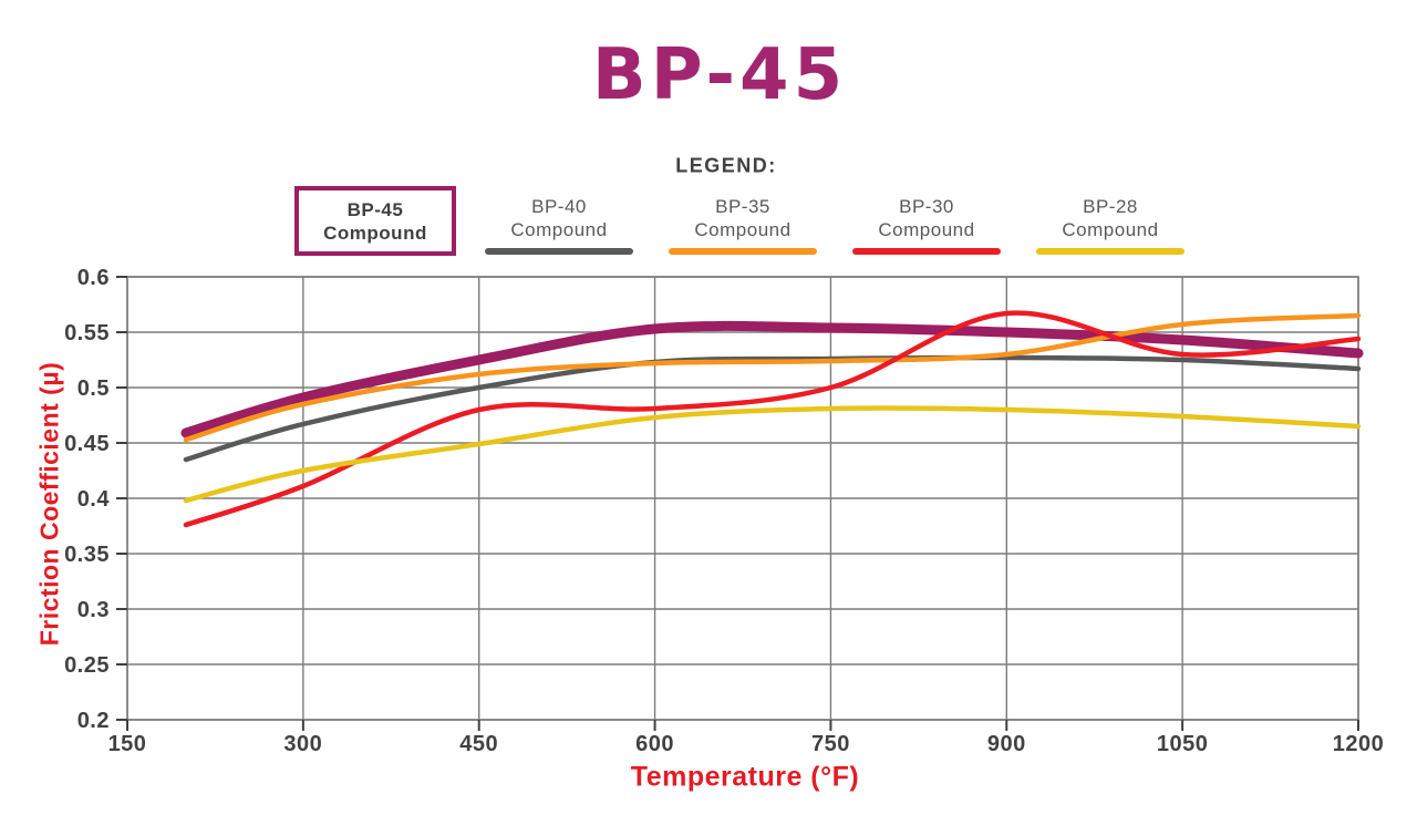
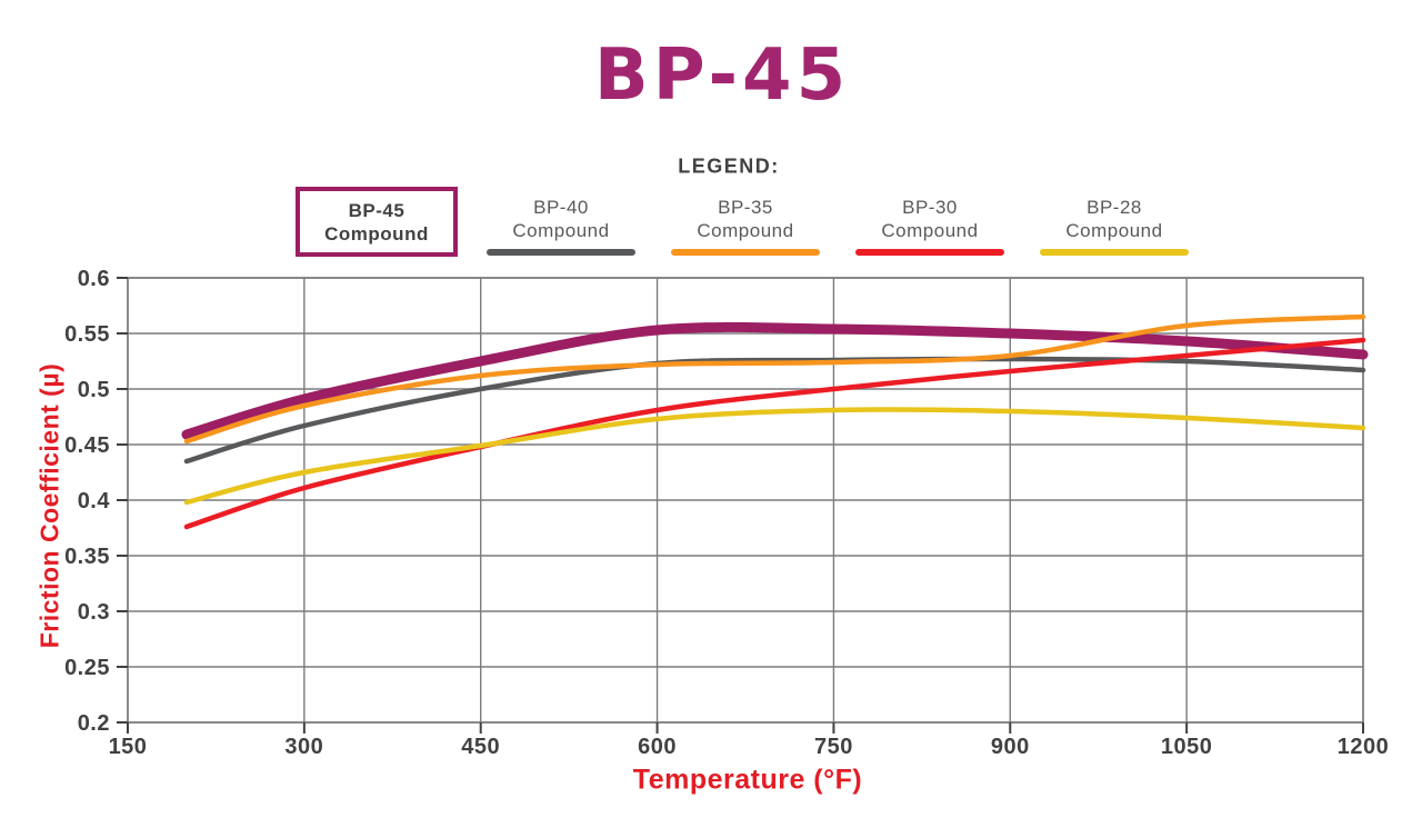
BP-30 Compound/450: 0.480 -> 0.448
BP-30 Compound/900: 0.567 -> 0.516
